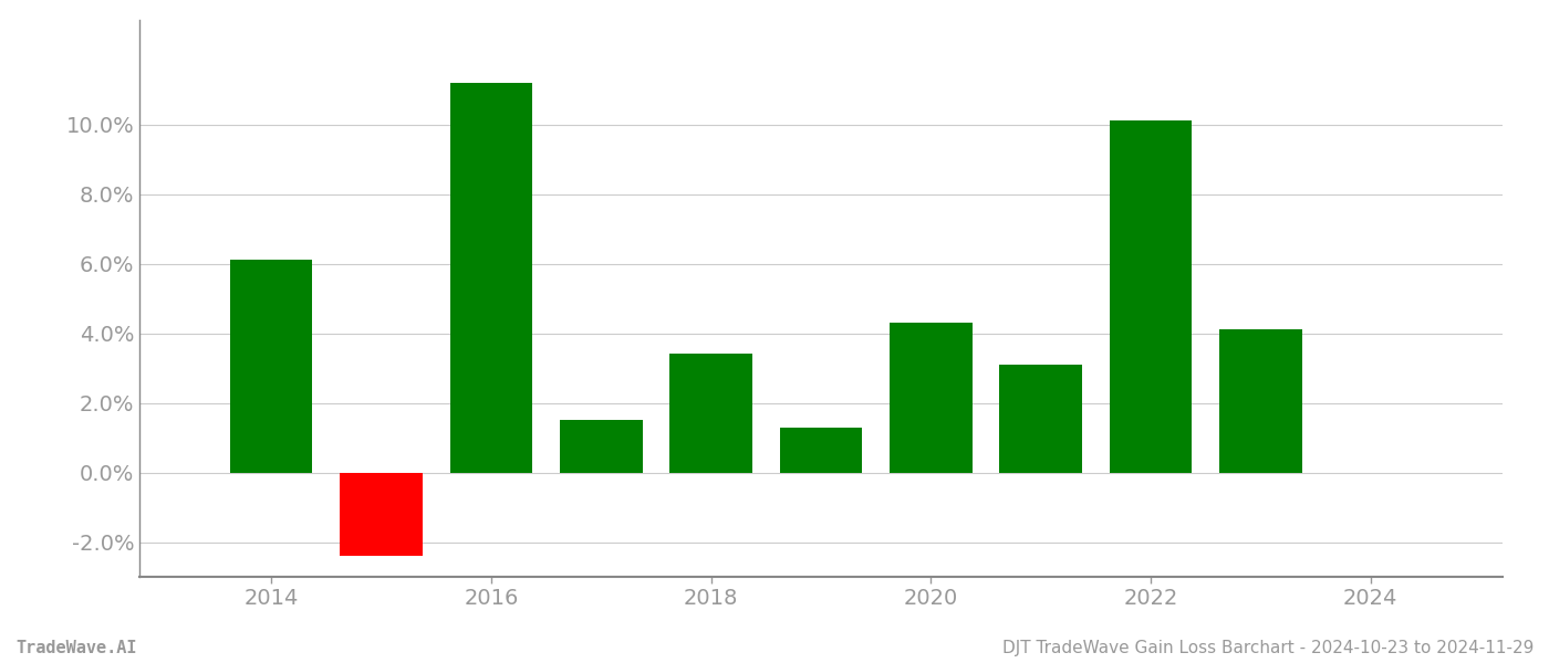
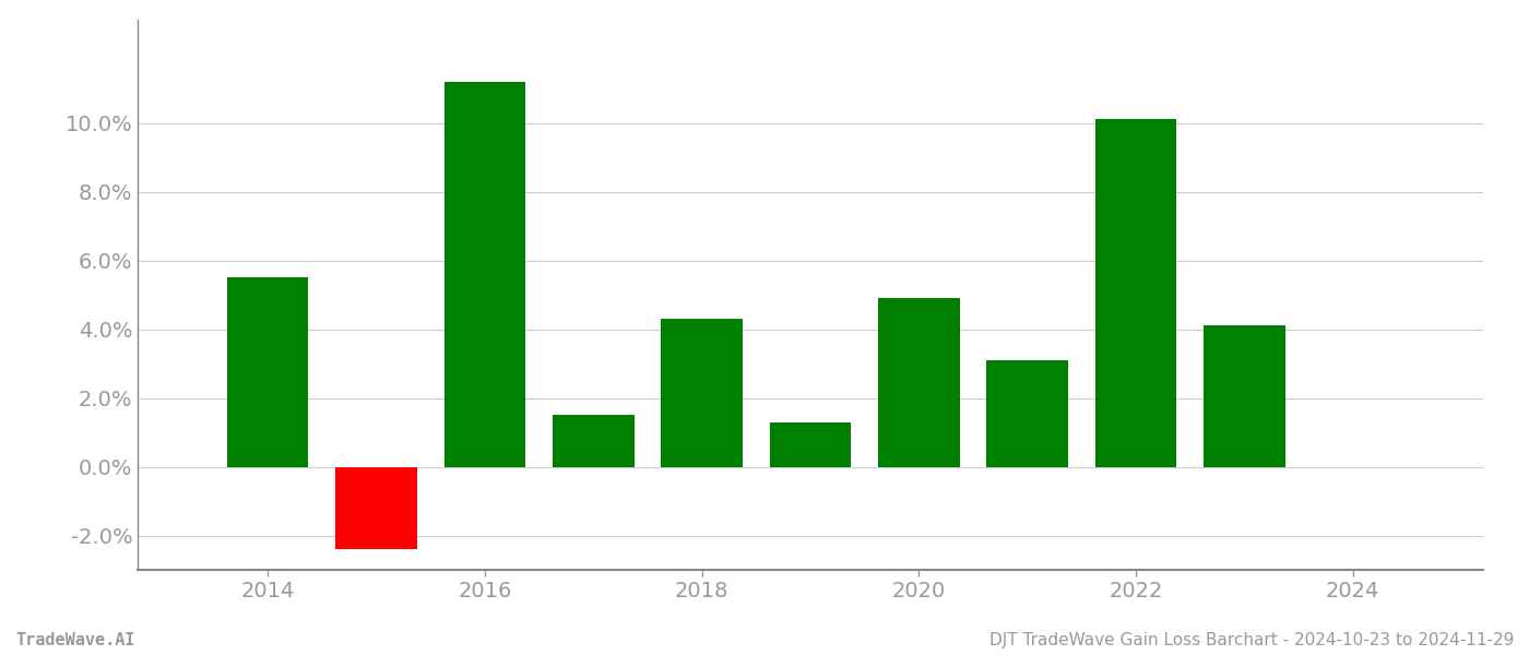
2014: 6.1% -> 5.5%
2018: 3.4% -> 4.3%
2020: 4.3% -> 4.9%
